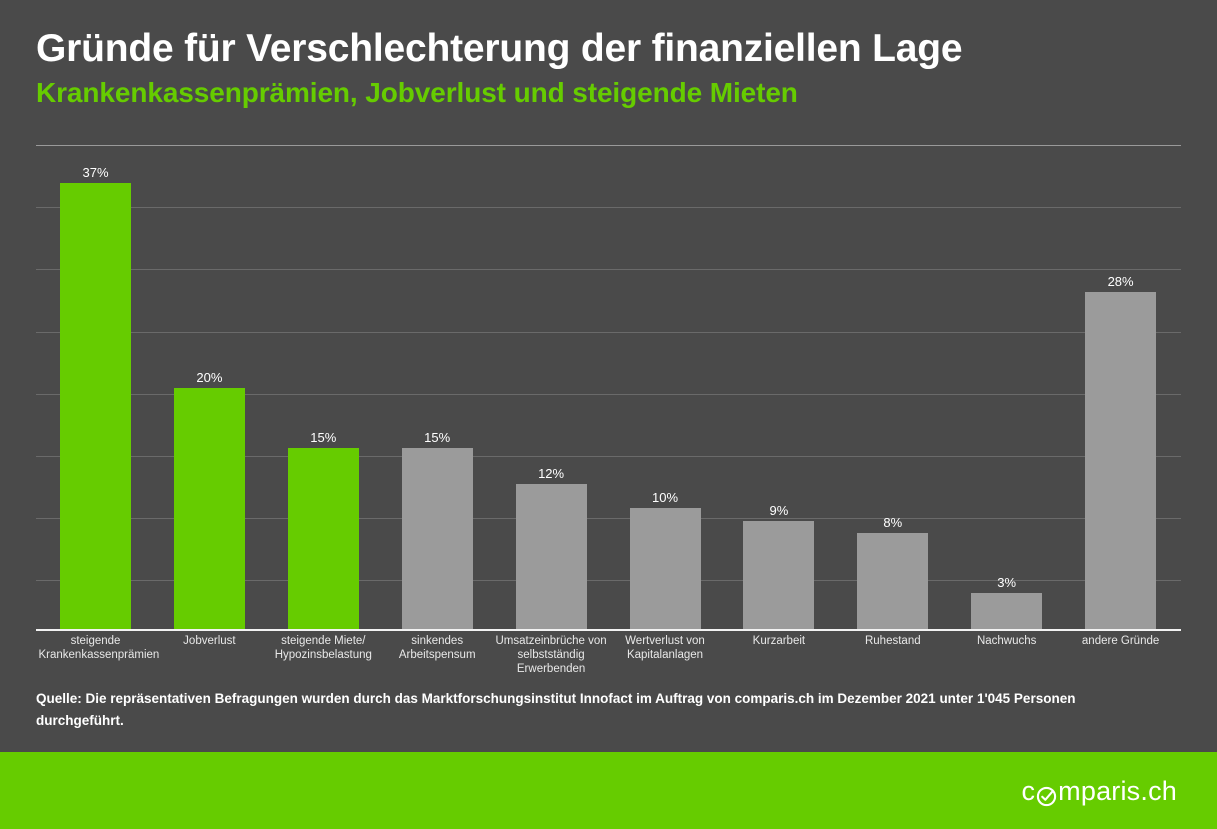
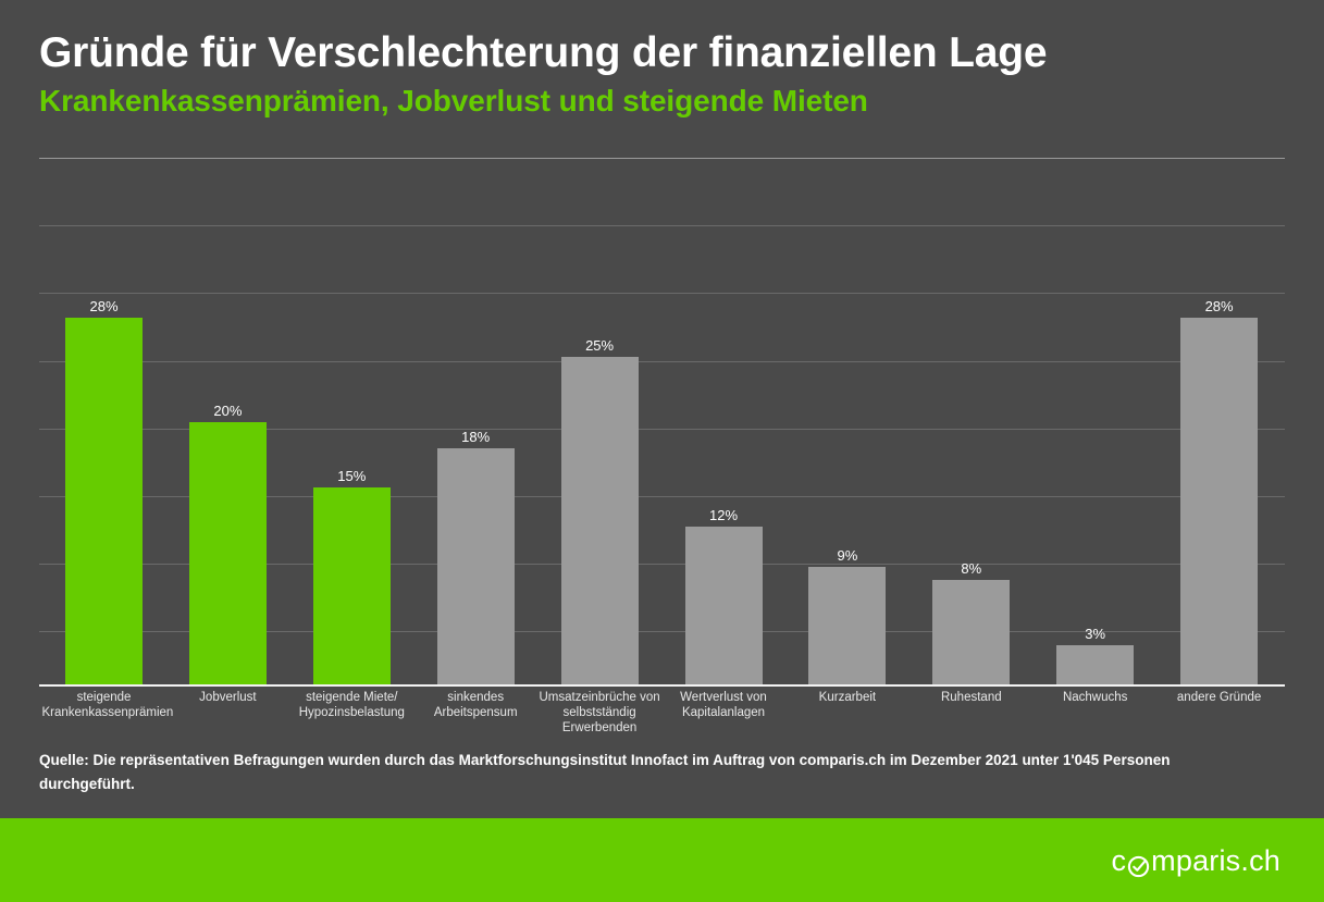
steigende Krankenkassenprämien: 37% -> 28%
sinkendes Arbeitspensum: 15% -> 18%
Umsatzeinbrüche von selbstständig Erwerbenden: 12% -> 25%
Wertverlust von Kapitalanlagen: 10% -> 12%
